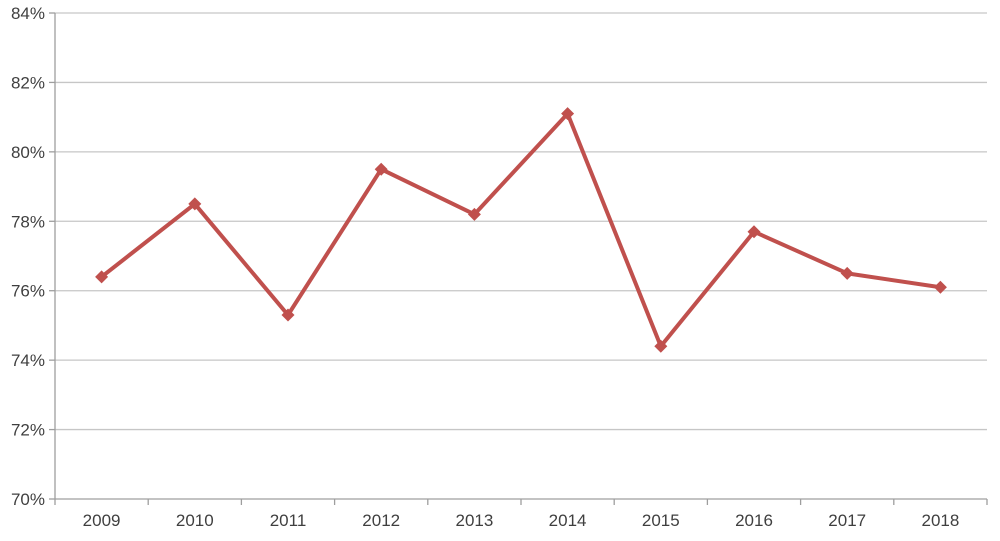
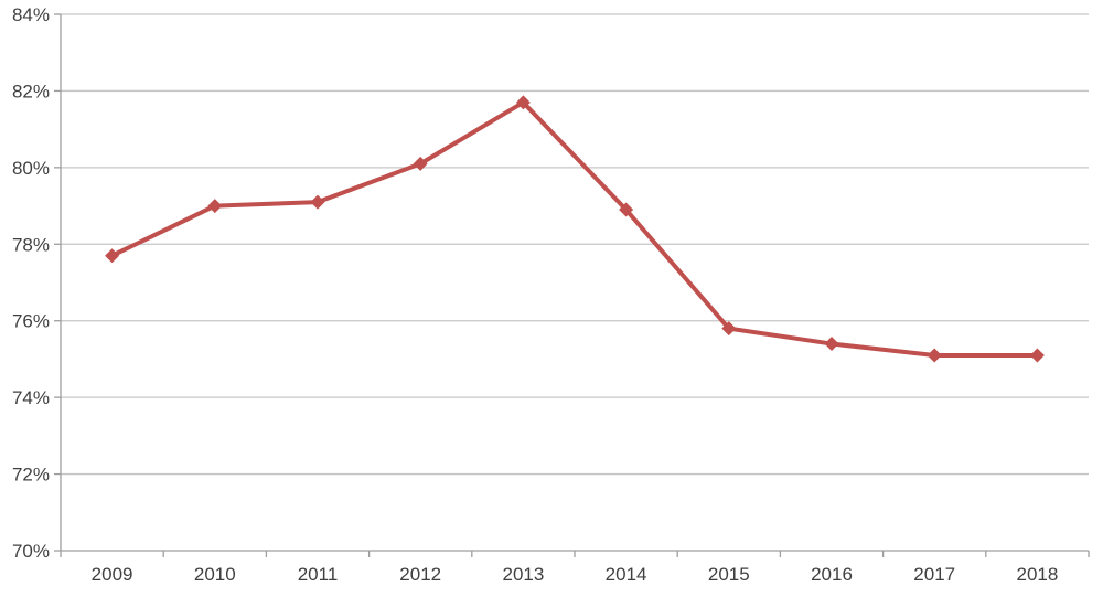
2009: 76.4% -> 77.7%
2010: 78.5% -> 79.0%
2011: 75.3% -> 79.1%
2012: 79.5% -> 80.1%
2013: 78.2% -> 81.7%
2014: 81.1% -> 78.9%
2015: 74.4% -> 75.8%
2016: 77.7% -> 75.4%
2017: 76.5% -> 75.1%
2018: 76.1% -> 75.1%
